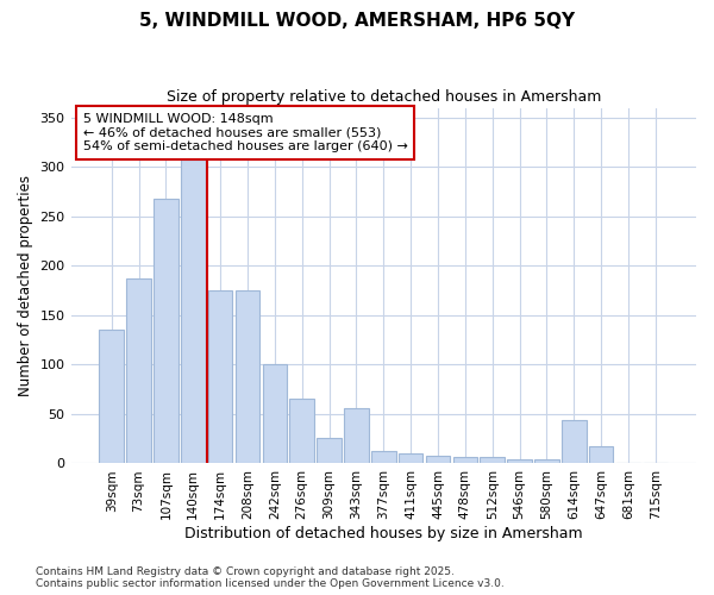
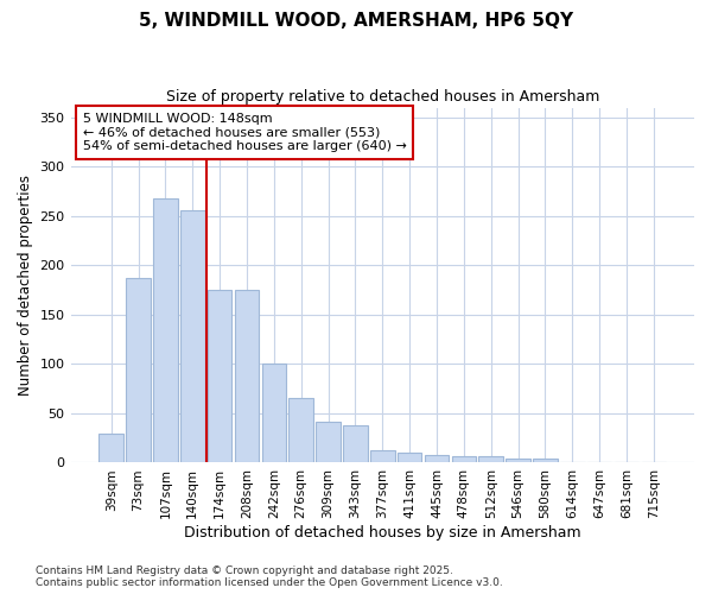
39sqm: 136 -> 29
140sqm: 308 -> 256
309sqm: 26 -> 41
343sqm: 56 -> 38
614sqm: 44 -> 1
647sqm: 18 -> 1
